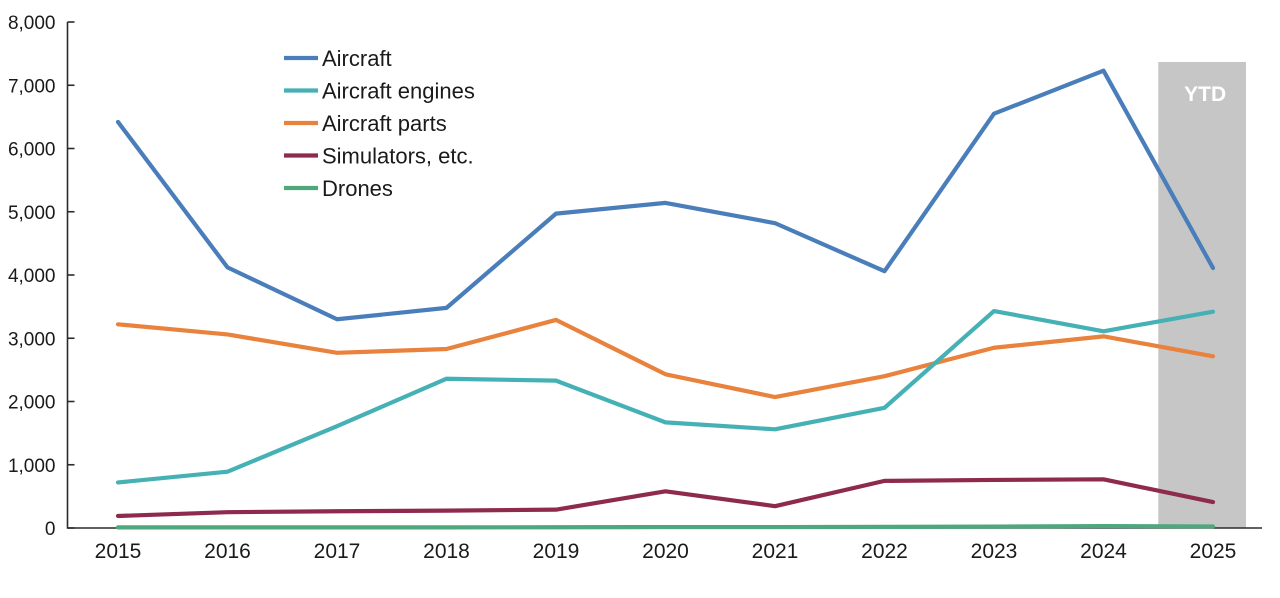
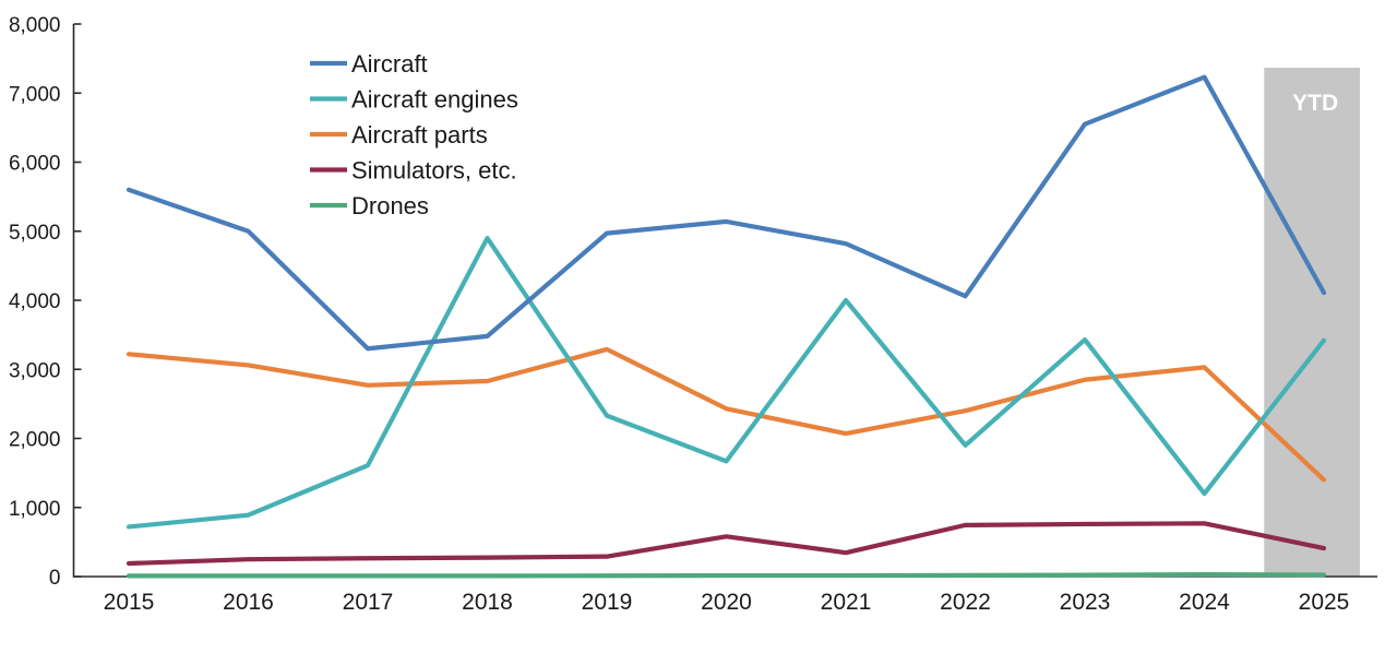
Aircraft/2015: 6400 -> 5600
Aircraft/2016: 4100 -> 5000
Aircraft engines/2018: 2400 -> 4900
Aircraft engines/2021: 1600 -> 4000
Aircraft engines/2024: 3100 -> 1200
Aircraft parts/2025: 2700 -> 1400
